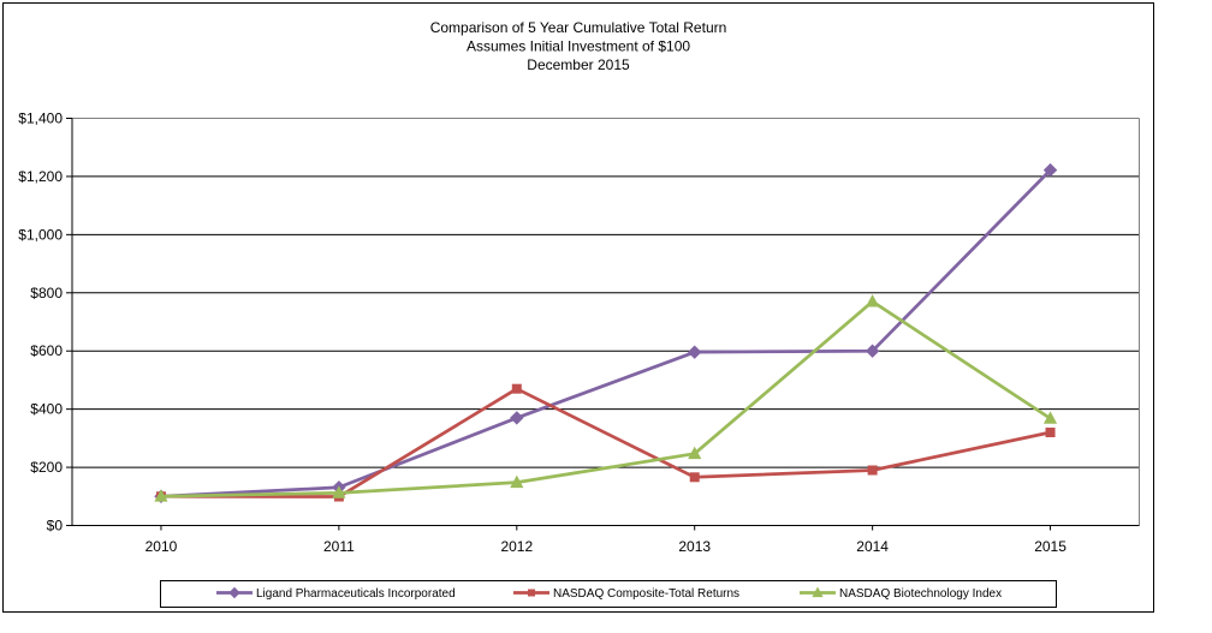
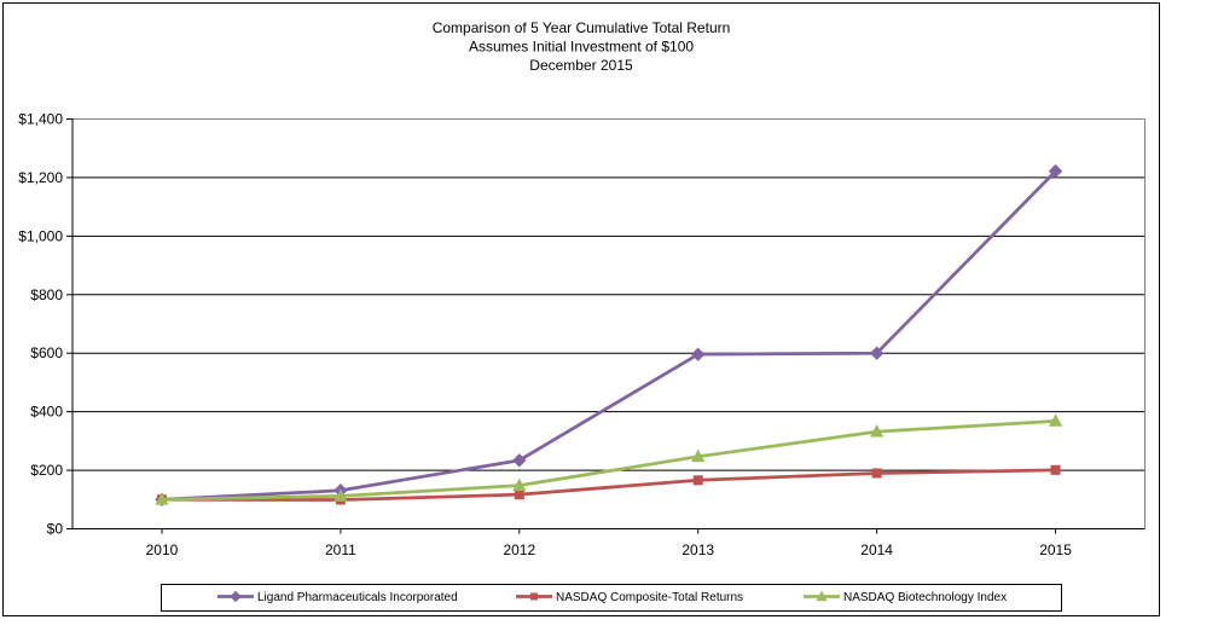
Ligand Pharmaceuticals Incorporated/2012: $370 -> $230
NASDAQ Composite-Total Returns/2012: $470 -> $120
NASDAQ Biotechnology Index/2014: $770 -> $330
NASDAQ Composite-Total Returns/2015: $320 -> $200
